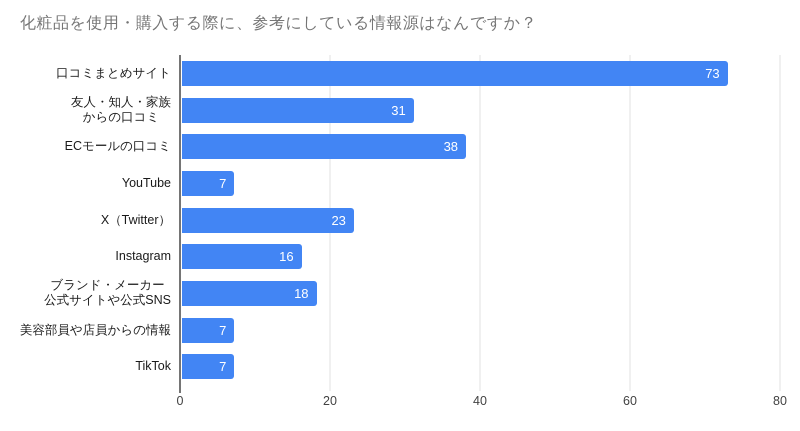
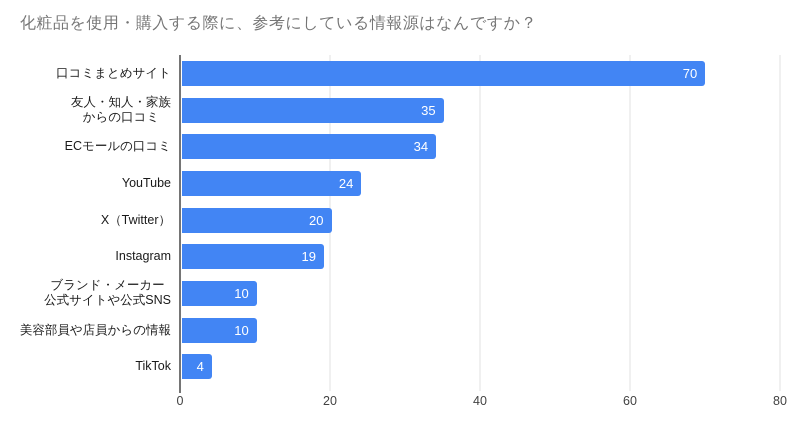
口コミまとめサイト: 73 -> 70
友人・知人・家族からの口コミ: 31 -> 35
ECモールの口コミ: 38 -> 34
YouTube: 7 -> 24
X（Twitter）: 23 -> 20
Instagram: 16 -> 19
ブランド・メーカー公式サイトや公式SNS: 18 -> 10
美容部員や店員からの情報: 7 -> 10
TikTok: 7 -> 4
